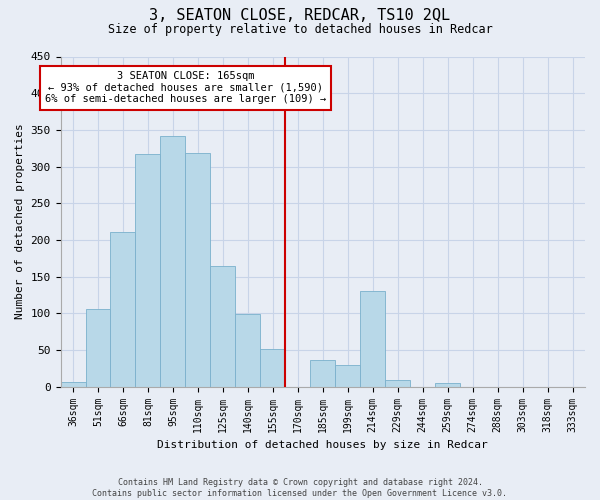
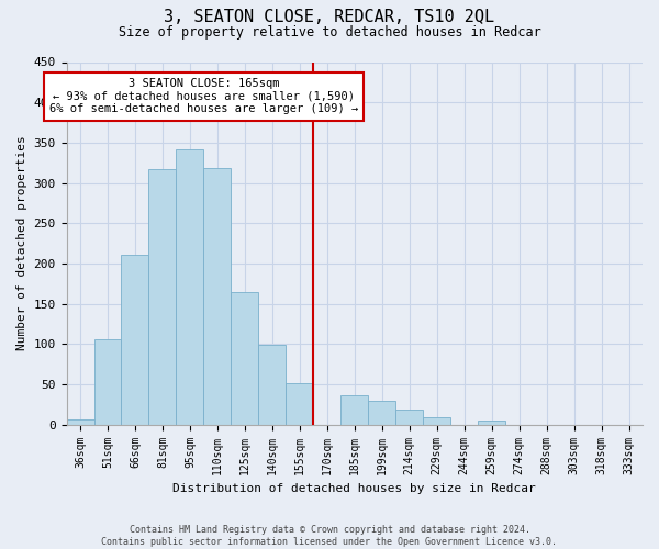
214sqm: 130 -> 18
